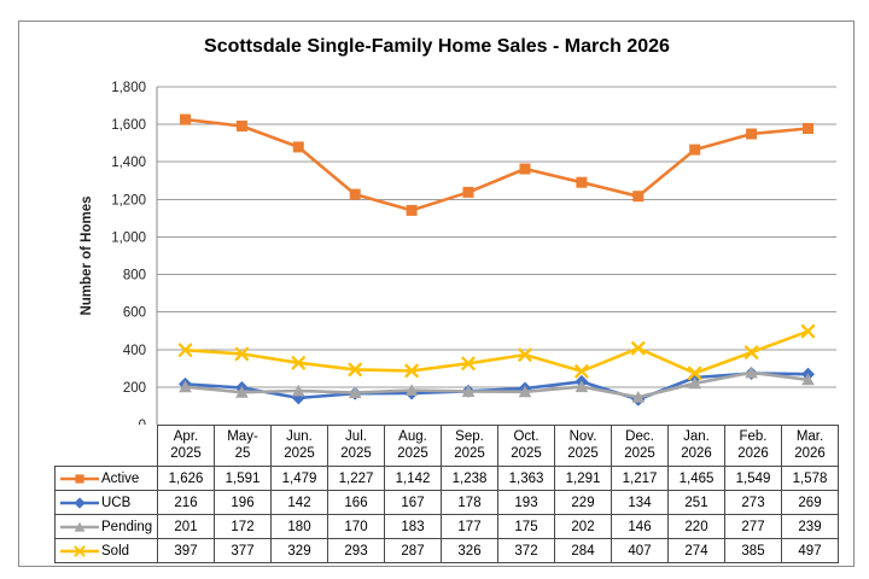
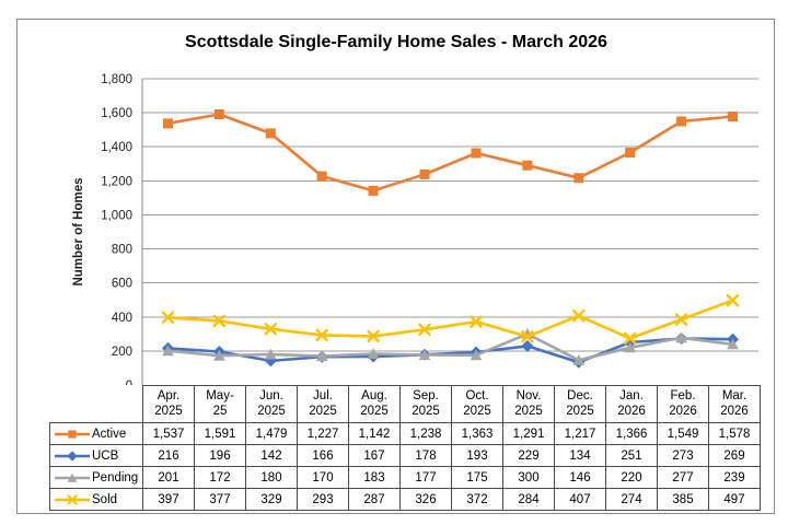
Active/Apr. 2025: 1,626 -> 1,537
Pending/Nov. 2025: 202 -> 300
Active/Jan. 2026: 1,465 -> 1,366
